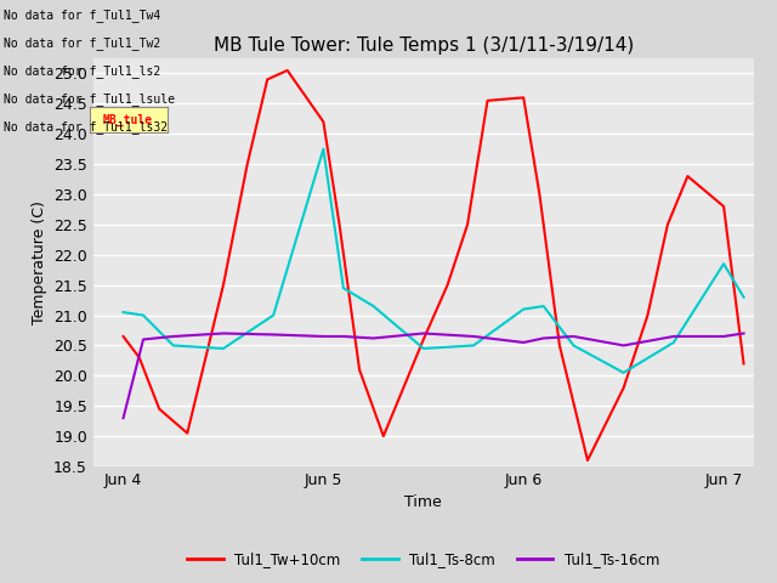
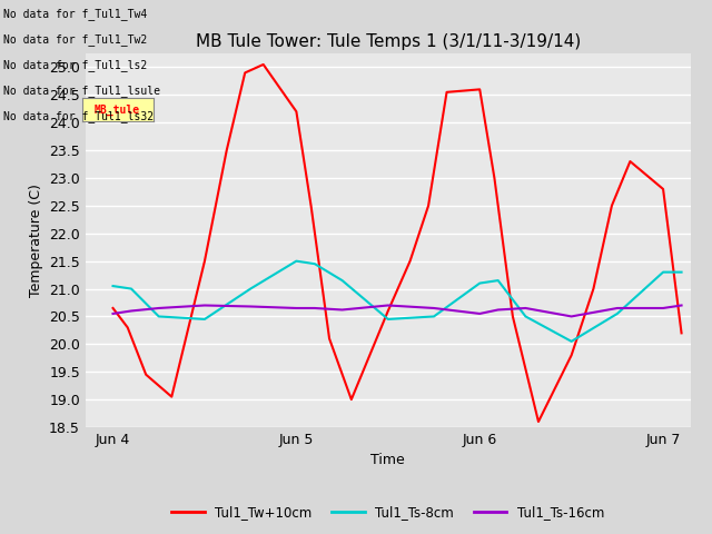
Tul1_Ts-16cm/Jun 4: 19.30 -> 20.55
Tul1_Ts-8cm/Jun 5: 23.75 -> 21.50
Tul1_Ts-8cm/Jun 7: 21.85 -> 21.30
